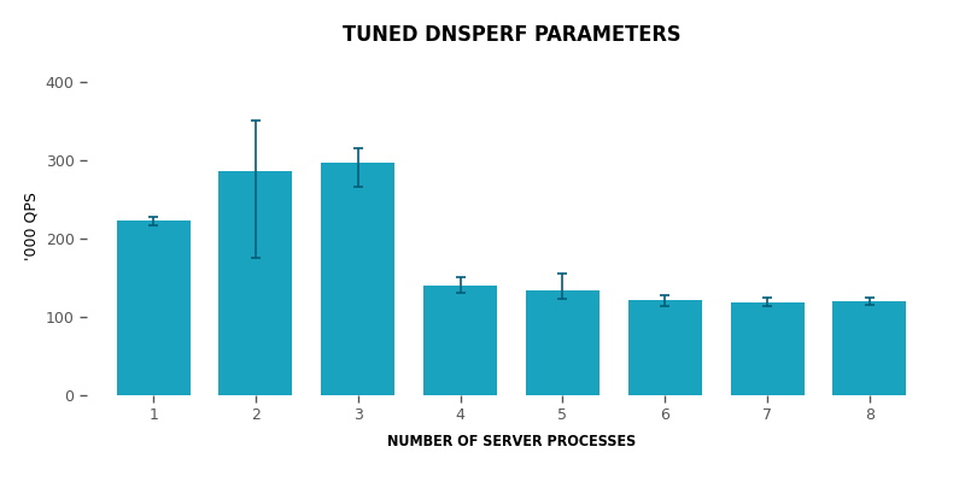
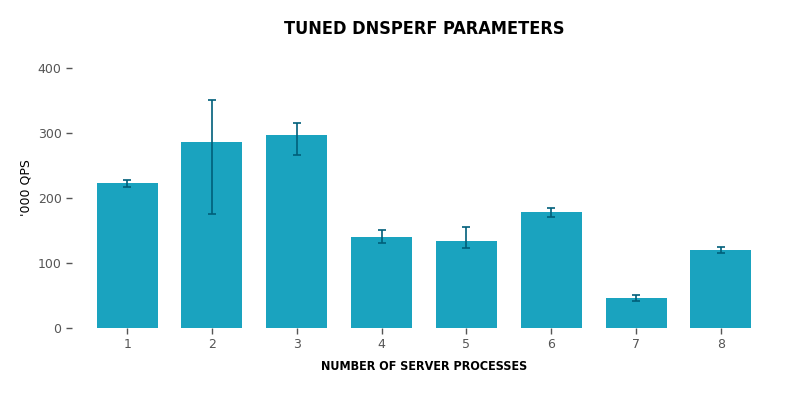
6: 121 -> 178
7: 119 -> 46
